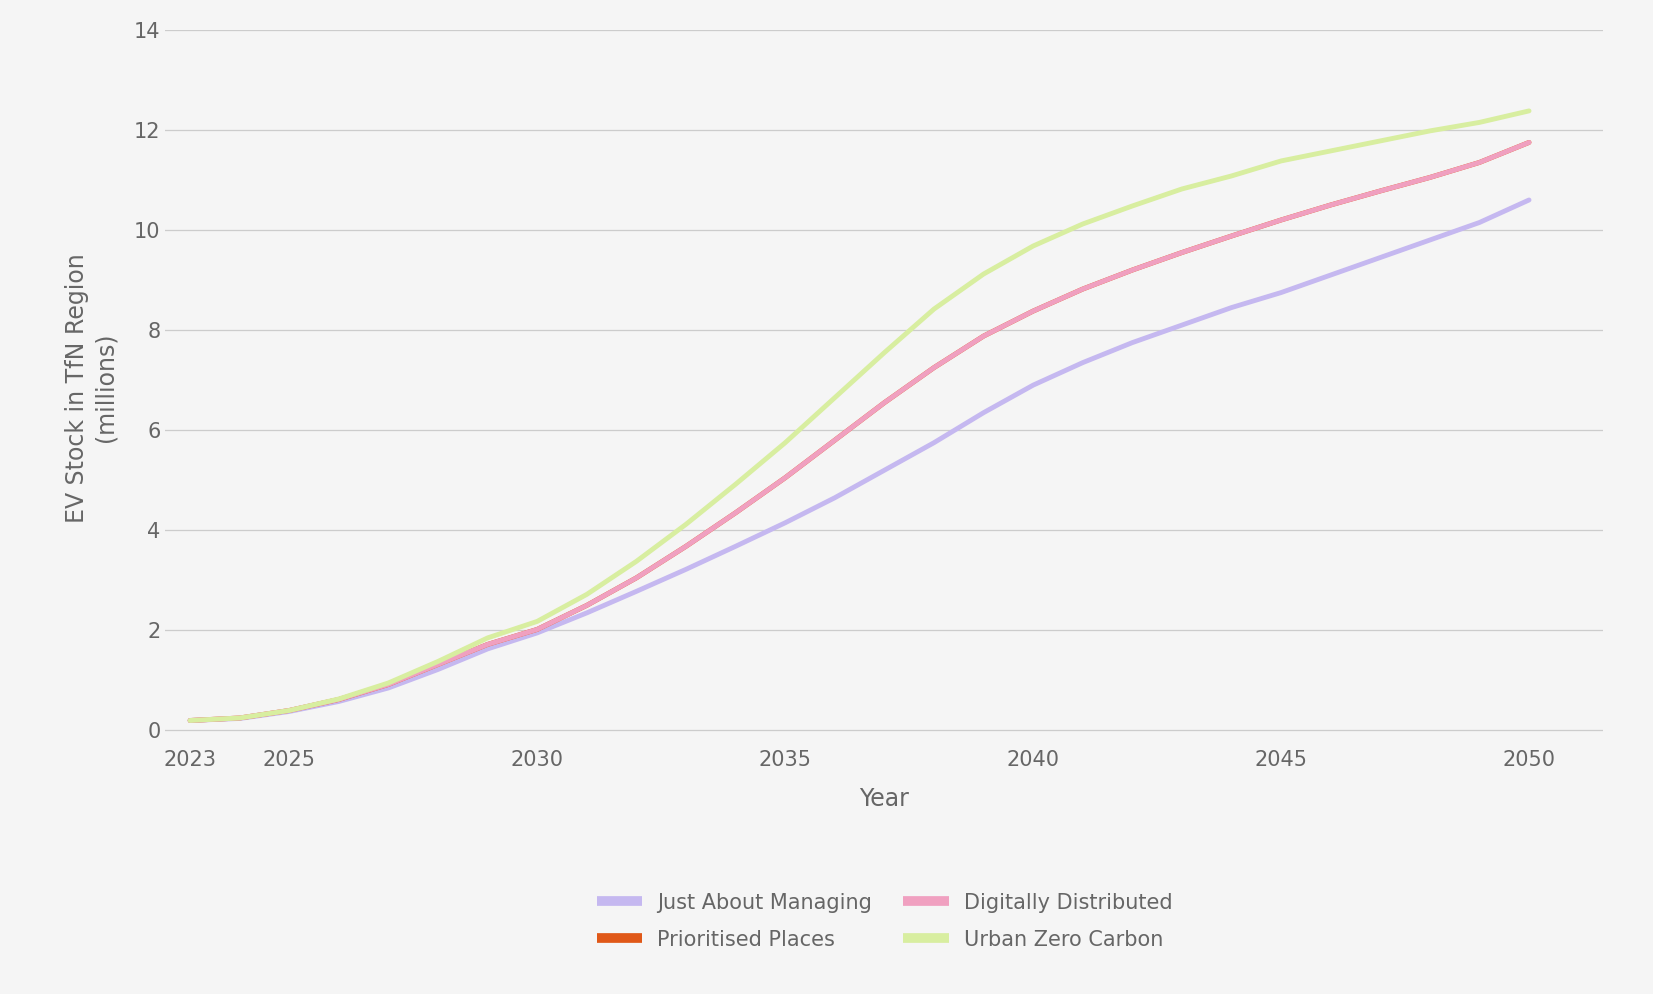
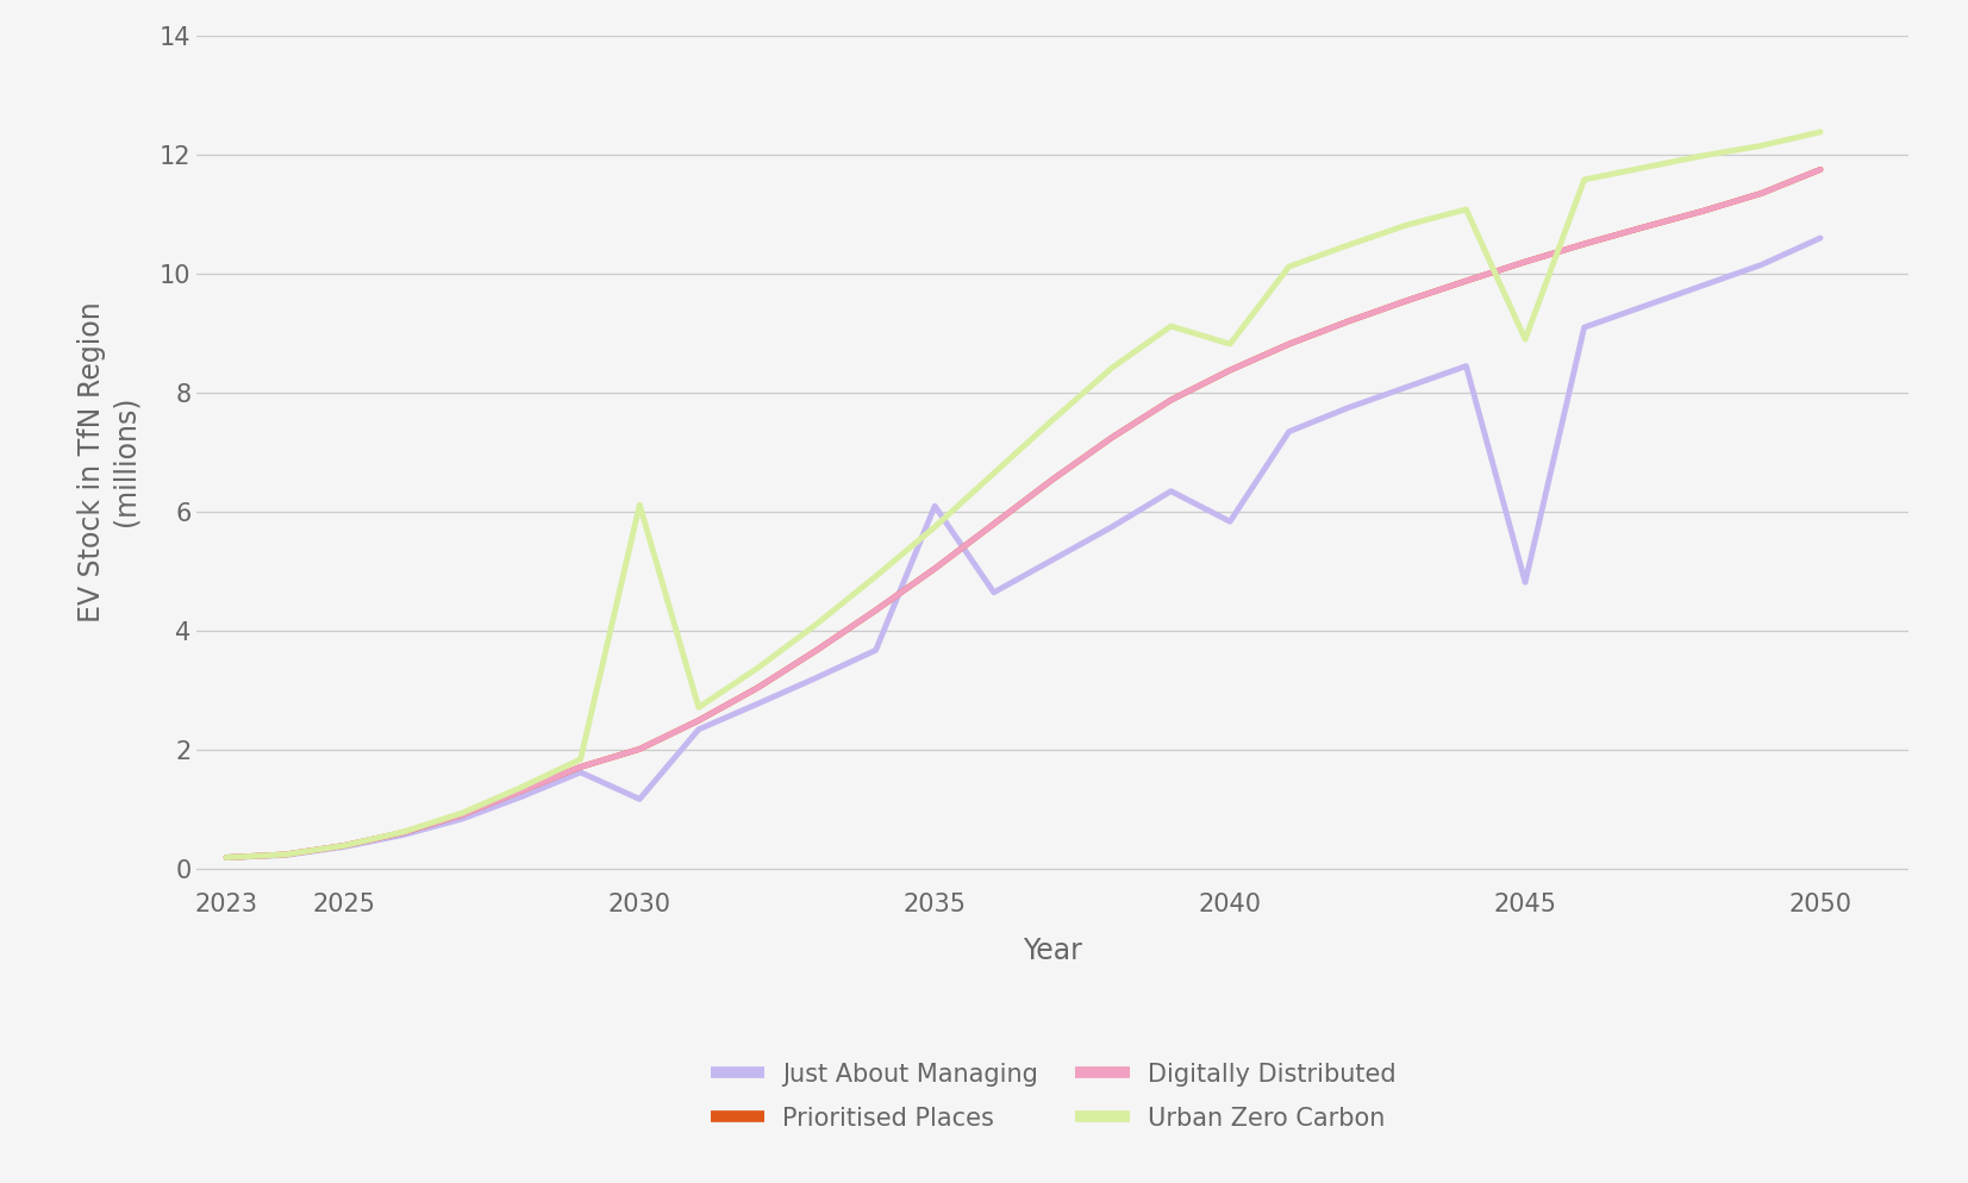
Just About Managing/2030: 1.95 -> 1.18
Urban Zero Carbon/2030: 2.18 -> 6.12
Just About Managing/2035: 4.15 -> 6.10
Just About Managing/2040: 6.90 -> 5.84
Urban Zero Carbon/2040: 9.68 -> 8.82
Just About Managing/2045: 8.75 -> 4.82
Urban Zero Carbon/2045: 11.38 -> 8.90
